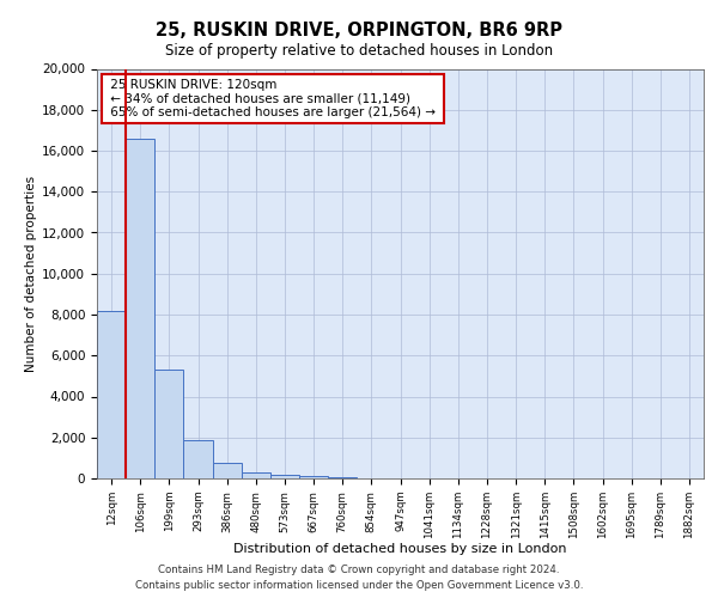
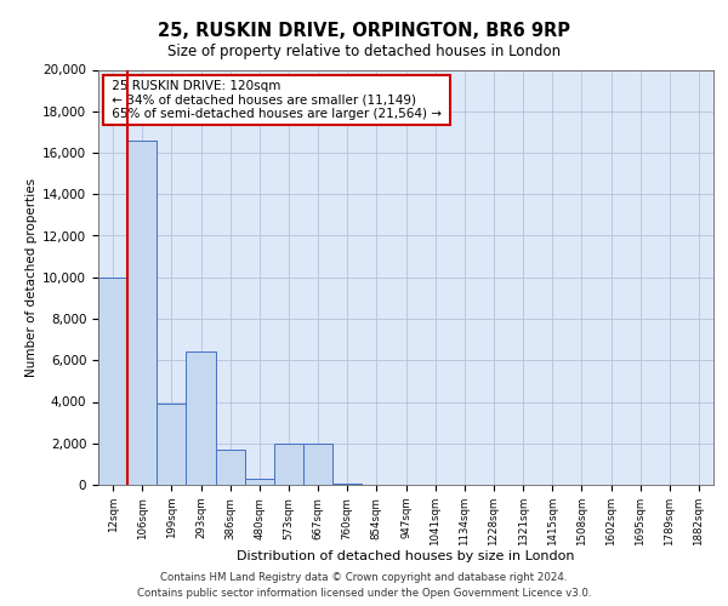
12sqm: 8,200 -> 10,000
199sqm: 5,300 -> 3,900
293sqm: 1,800 -> 6,400
386sqm: 800 -> 1,700
573sqm: 200 -> 2,000
667sqm: 100 -> 2,000
